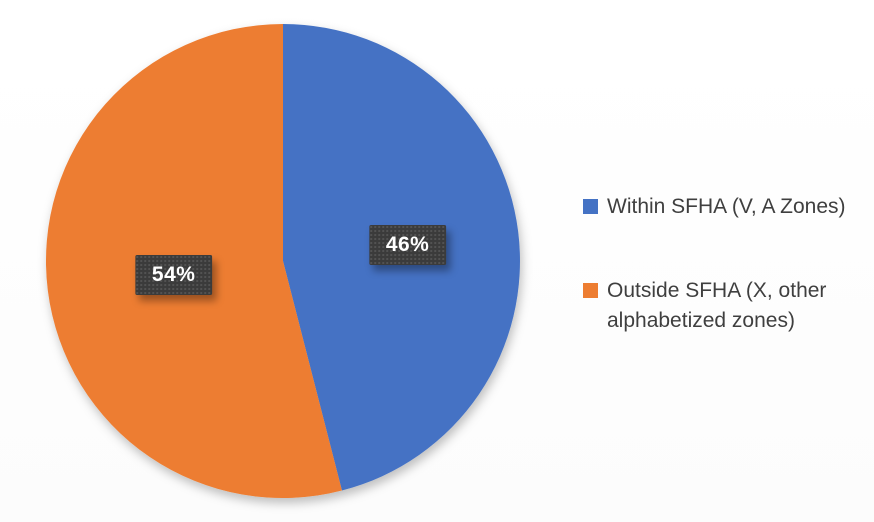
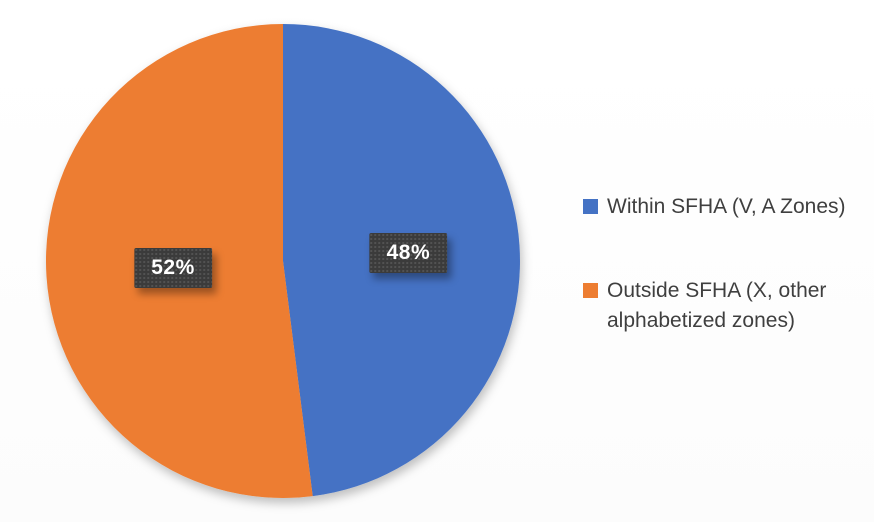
Within SFHA (V, A Zones): 46% -> 48%
Outside SFHA (X, other alphabetized zones): 54% -> 52%
